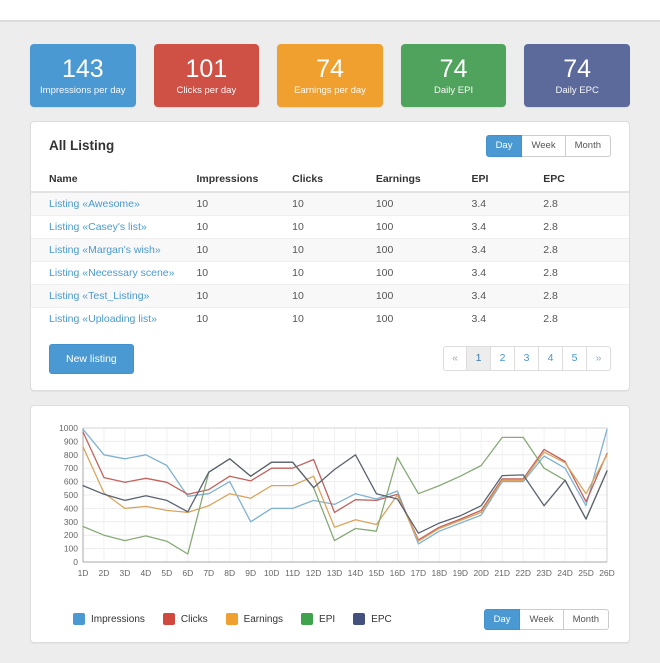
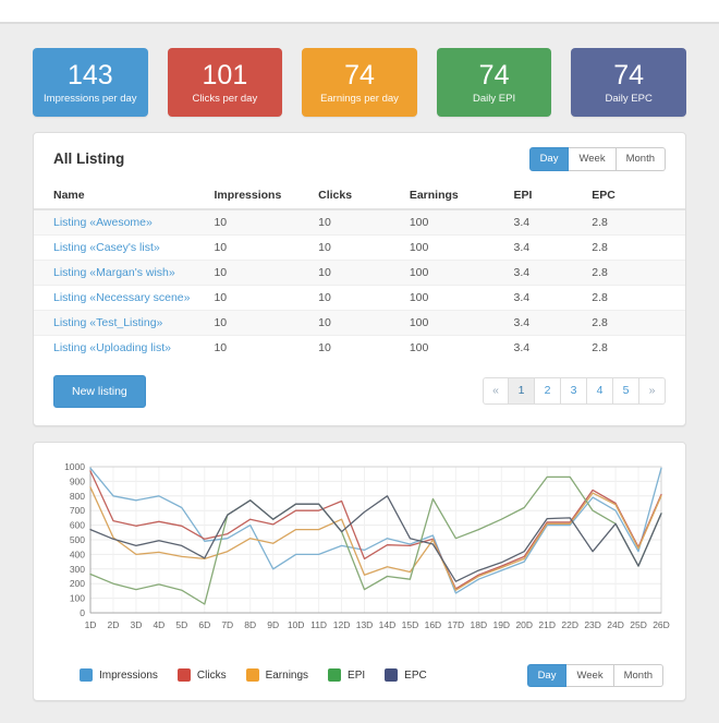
Earnings/25D: 510 -> 440
